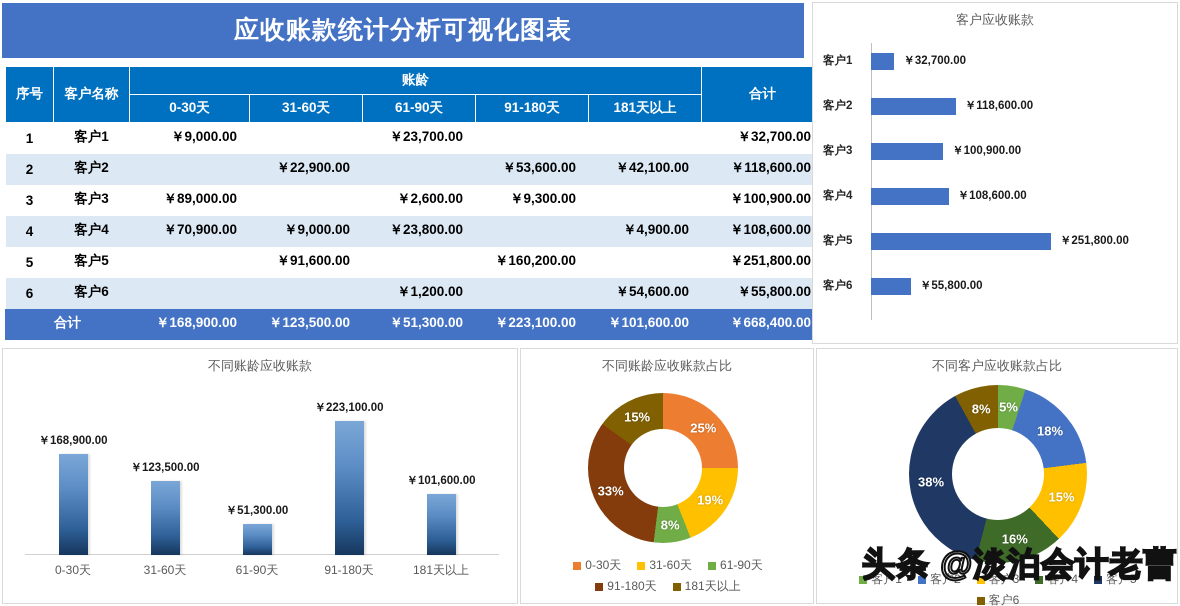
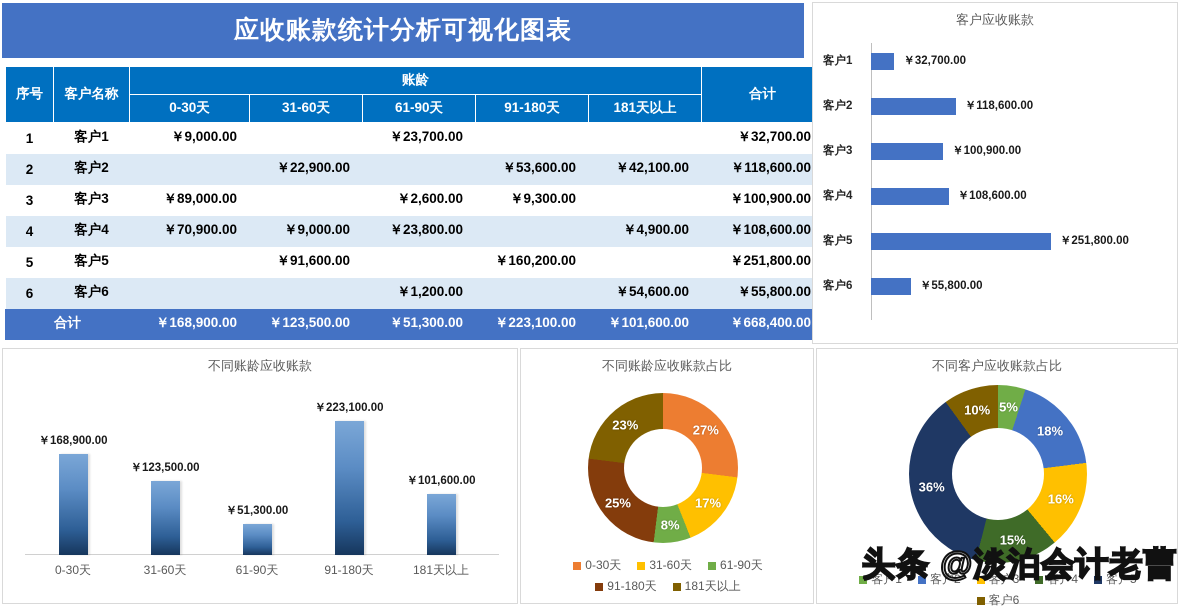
不同账龄应收账款占比/0-30天: 25% -> 27%
不同账龄应收账款占比/31-60天: 19% -> 17%
不同账龄应收账款占比/91-180天: 33% -> 25%
不同账龄应收账款占比/181天以上: 15% -> 23%
不同客户应收账款占比/客户3: 15% -> 16%
不同客户应收账款占比/客户4: 16% -> 15%
不同客户应收账款占比/客户5: 38% -> 36%
不同客户应收账款占比/客户6: 8% -> 10%
